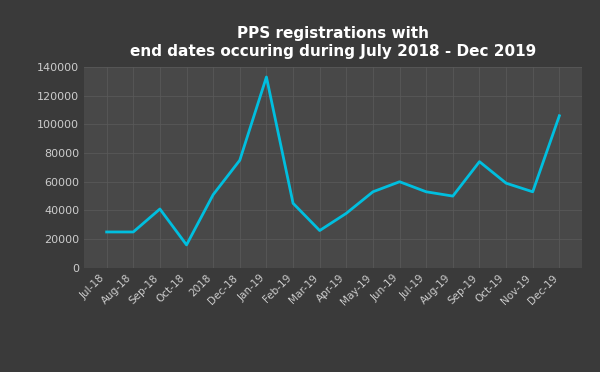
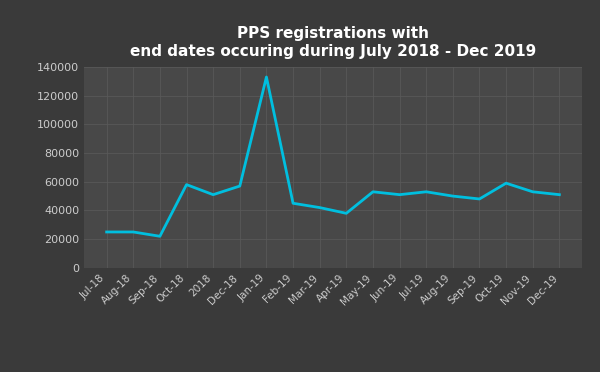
Sep-18: 41000 -> 22000
Oct-18: 16000 -> 58000
Dec-18: 75000 -> 57000
Mar-19: 26000 -> 42000
Jun-19: 60000 -> 51000
Sep-19: 74000 -> 48000
Dec-19: 106000 -> 51000
